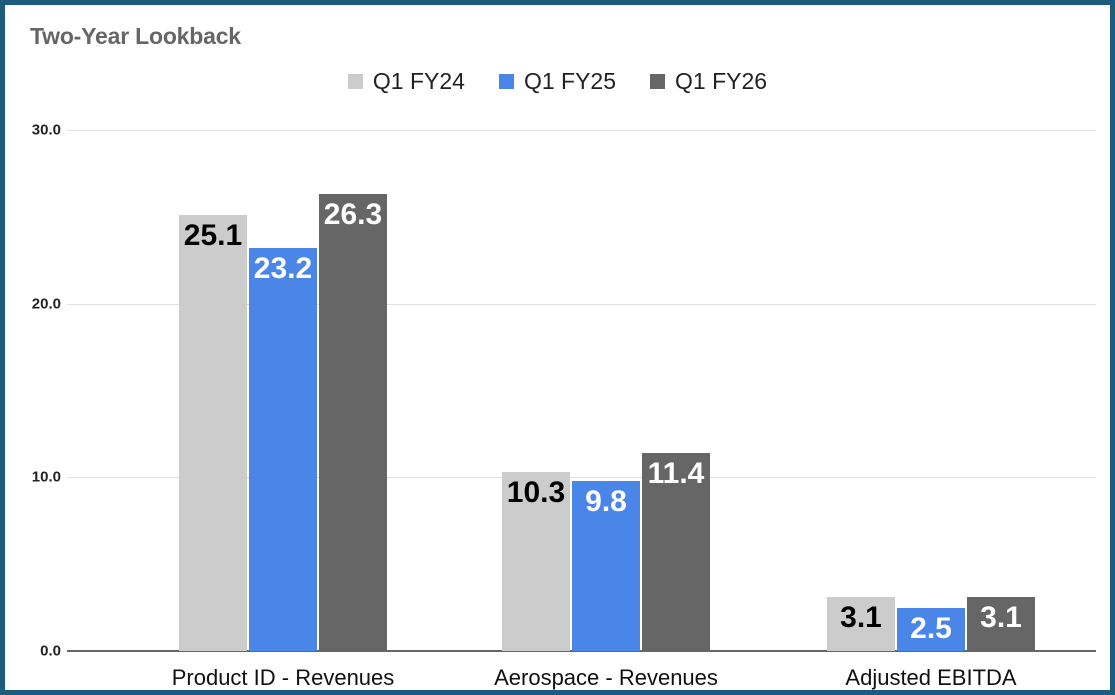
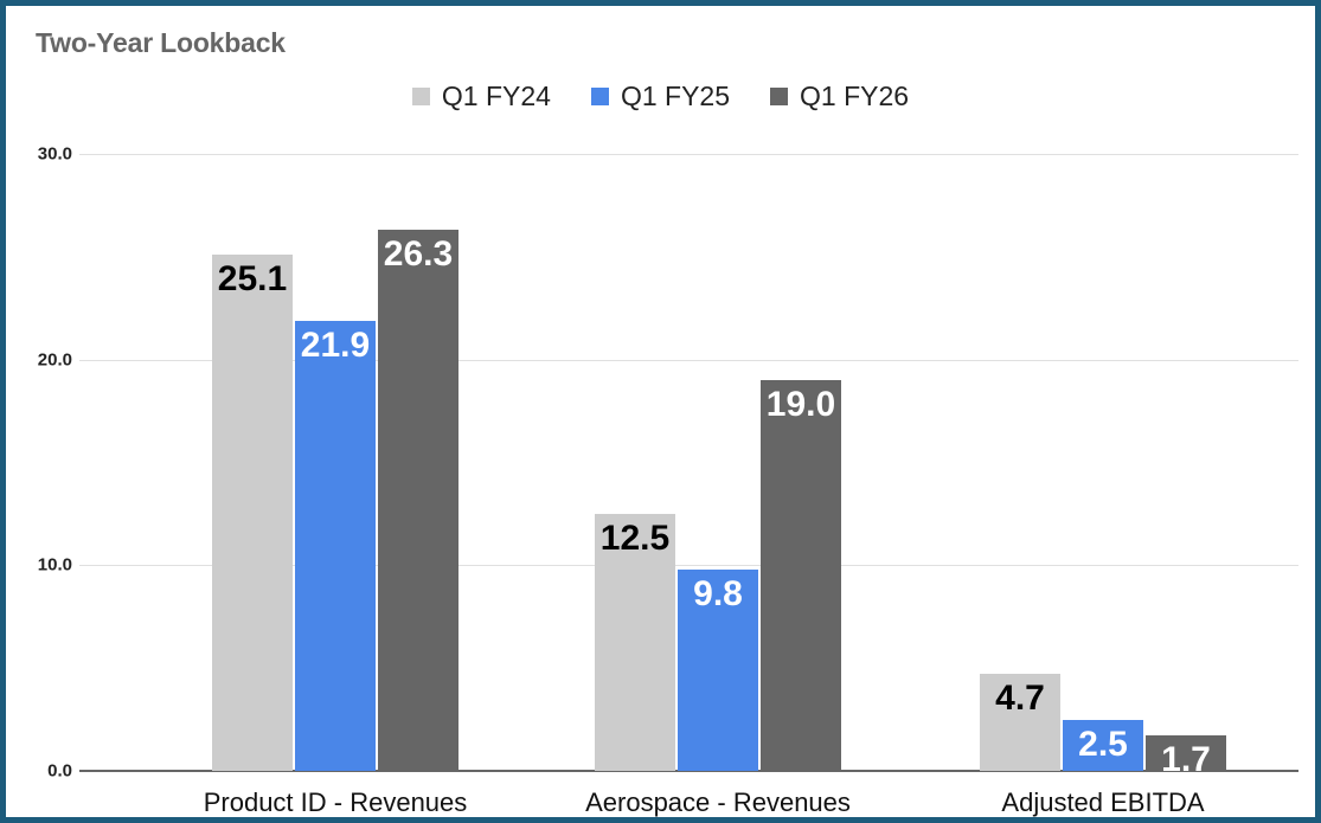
Q1 FY25/Product ID - Revenues: 23.2 -> 21.9
Q1 FY24/Aerospace - Revenues: 10.3 -> 12.5
Q1 FY26/Aerospace - Revenues: 11.4 -> 19.0
Q1 FY24/Adjusted EBITDA: 3.1 -> 4.7
Q1 FY26/Adjusted EBITDA: 3.1 -> 1.7
